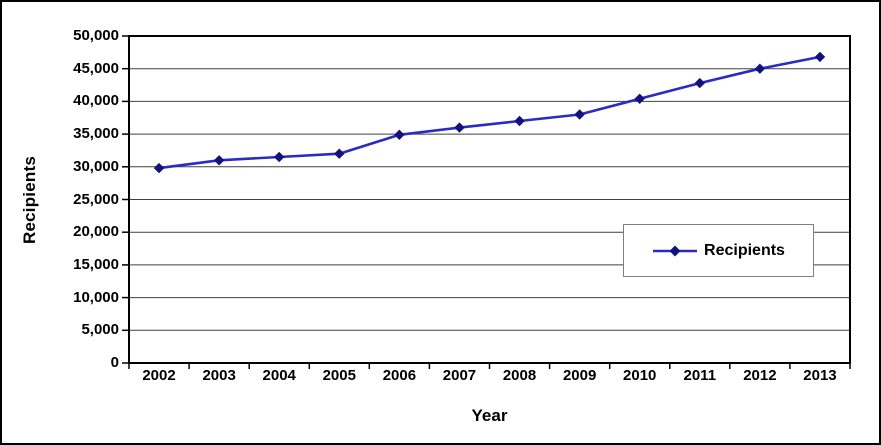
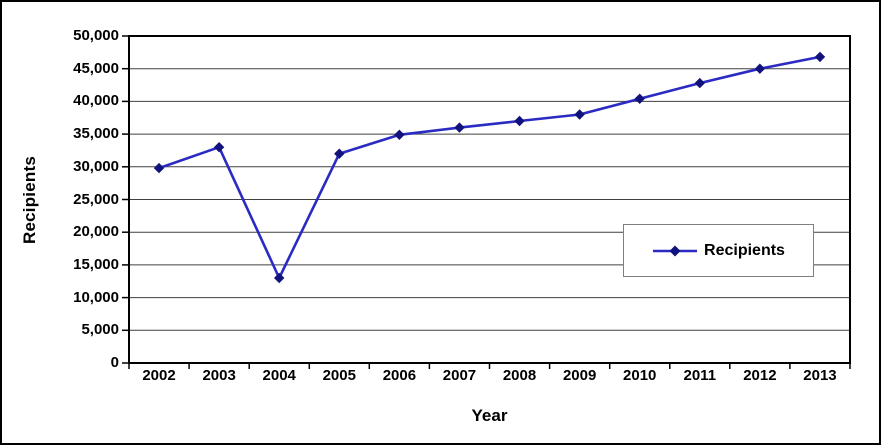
2003: 31000 -> 33000
2004: 32000 -> 13000
